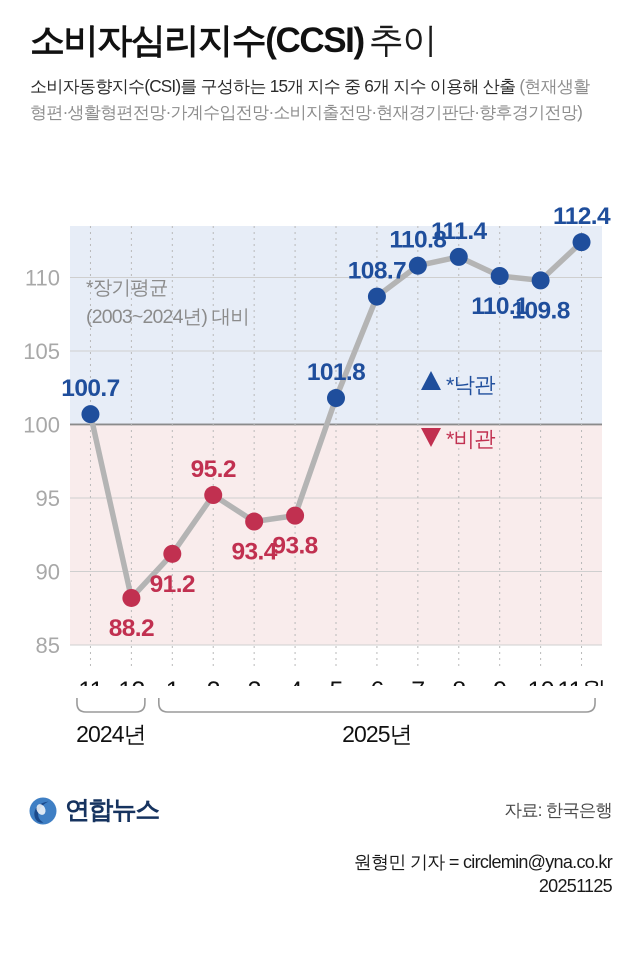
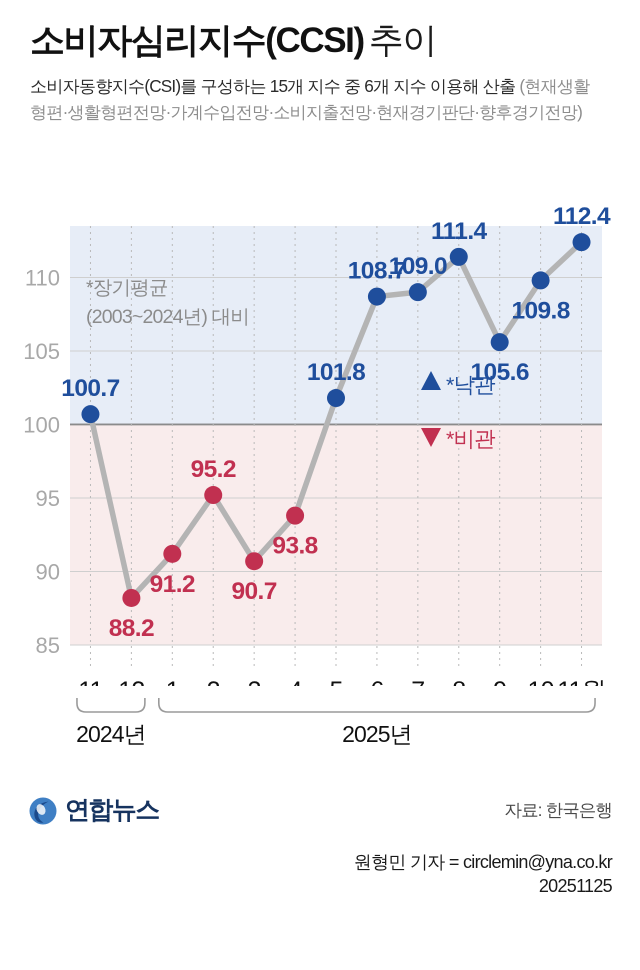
3: 93.4 -> 90.7
7: 110.8 -> 109.0
9: 110.1 -> 105.6
